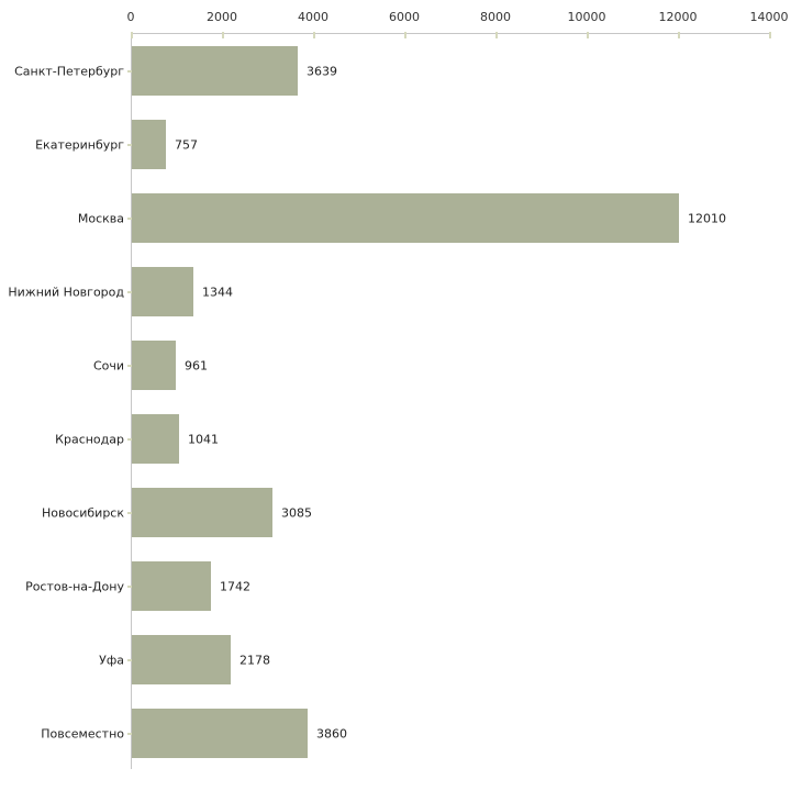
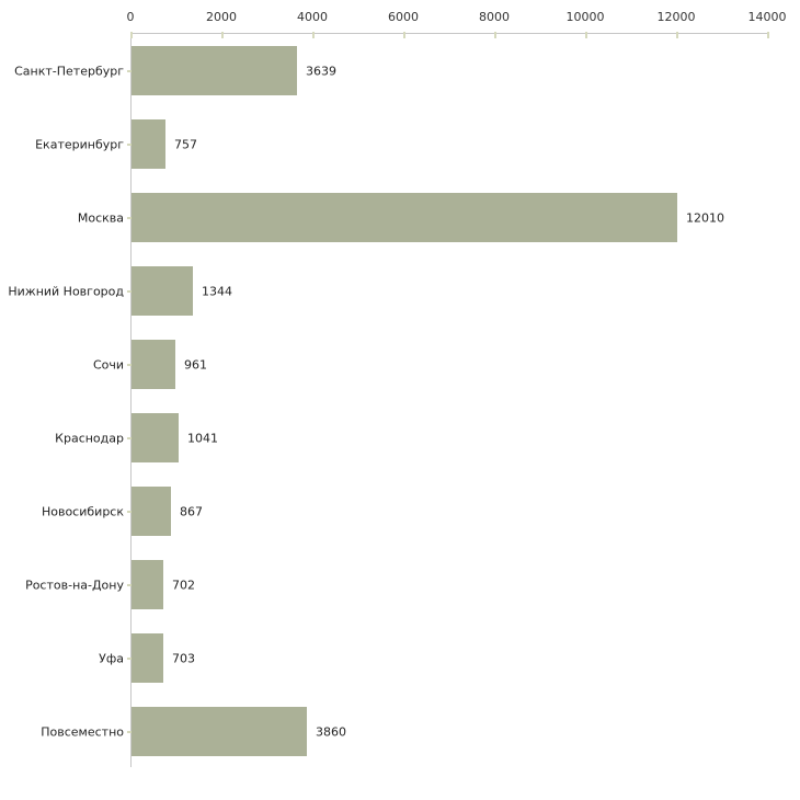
Новосибирск: 3085 -> 867
Ростов-на-Дону: 1742 -> 702
Уфа: 2178 -> 703
